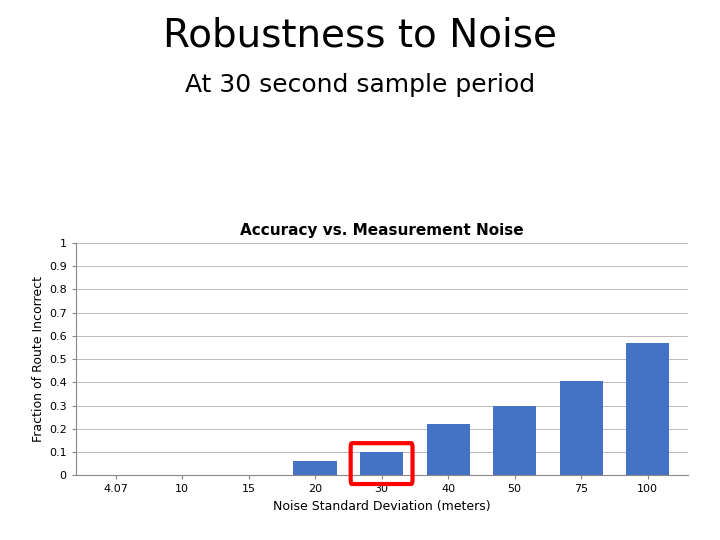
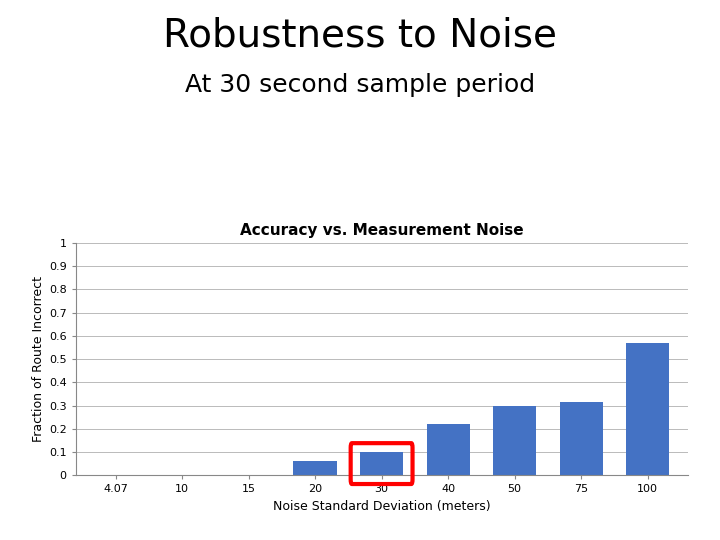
75: 0.405 -> 0.315
